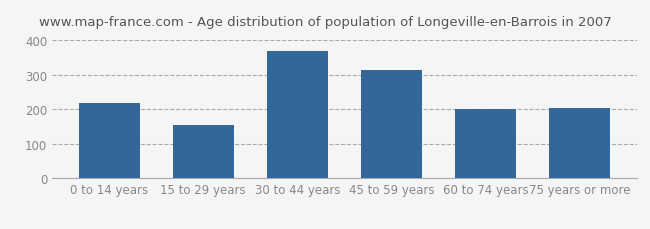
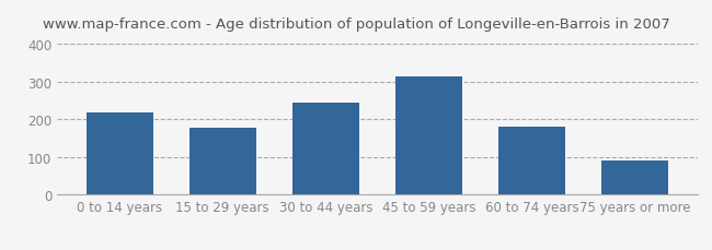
15 to 29 years: 155 -> 178
30 to 44 years: 370 -> 245
60 to 74 years: 200 -> 182
75 years or more: 205 -> 92
